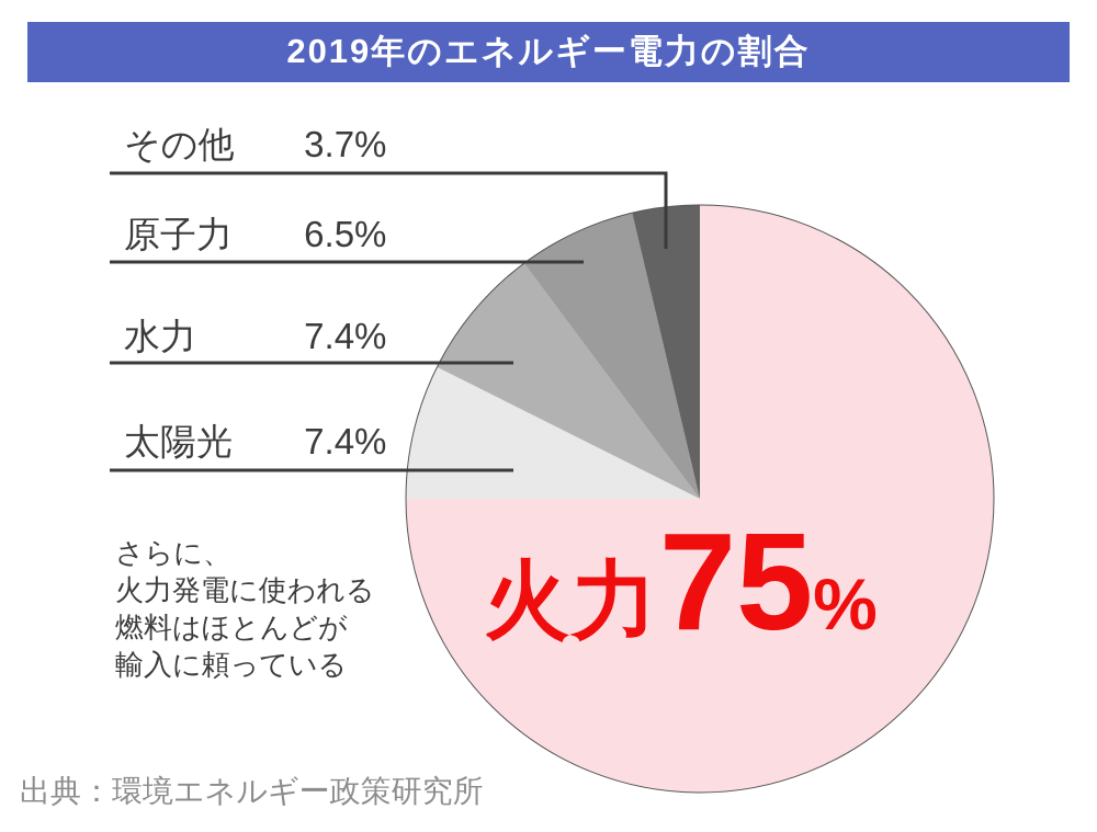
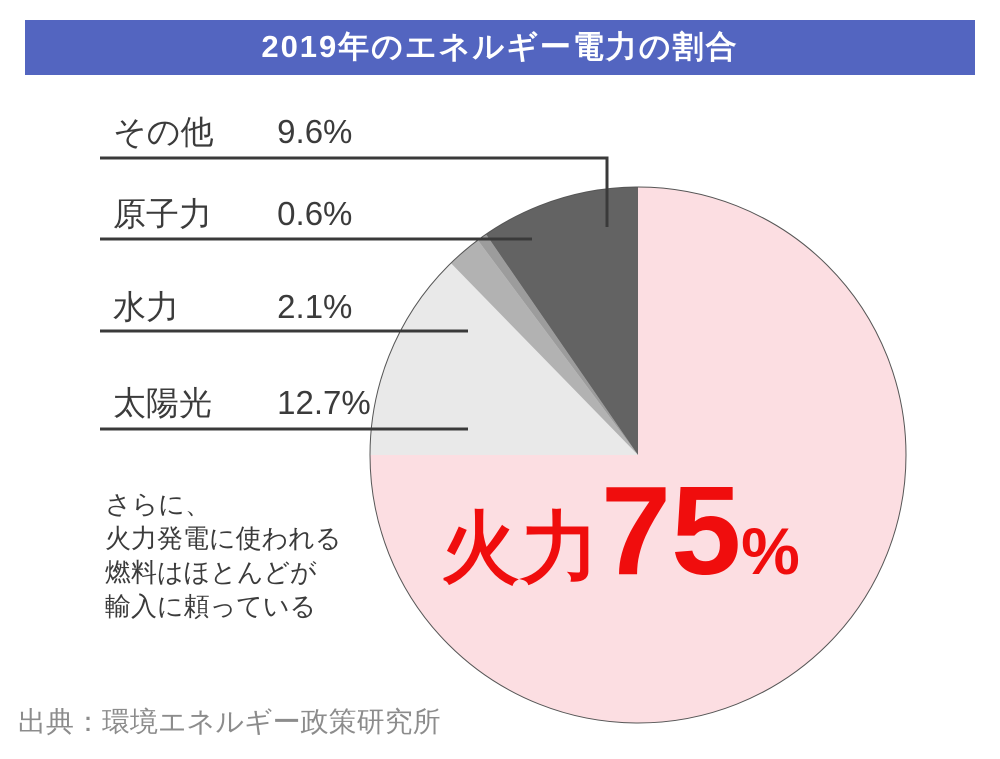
太陽光: 7.4% -> 12.7%
水力: 7.4% -> 2.1%
原子力: 6.5% -> 0.6%
その他: 3.7% -> 9.6%
